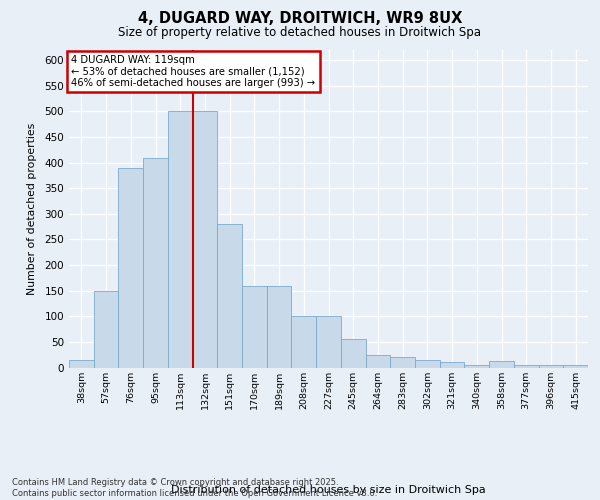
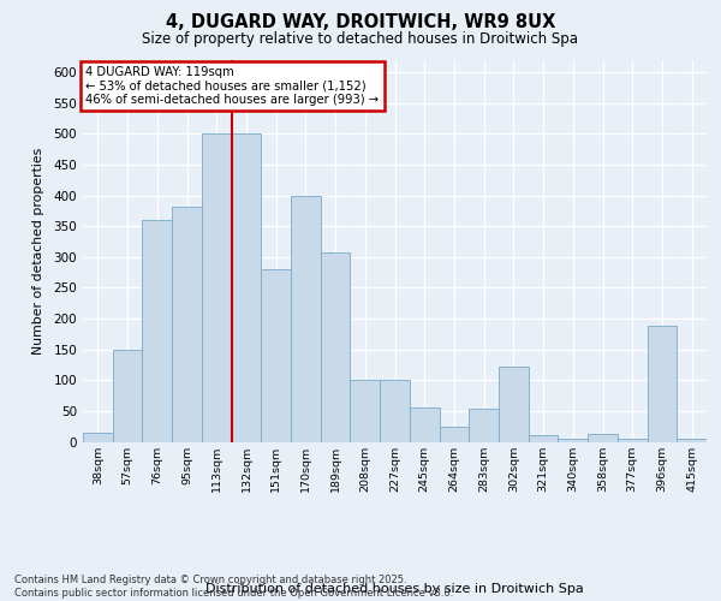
76sqm: 390 -> 360
95sqm: 410 -> 382
170sqm: 160 -> 400
189sqm: 160 -> 308
283sqm: 20 -> 54
302sqm: 15 -> 122
396sqm: 5 -> 188
